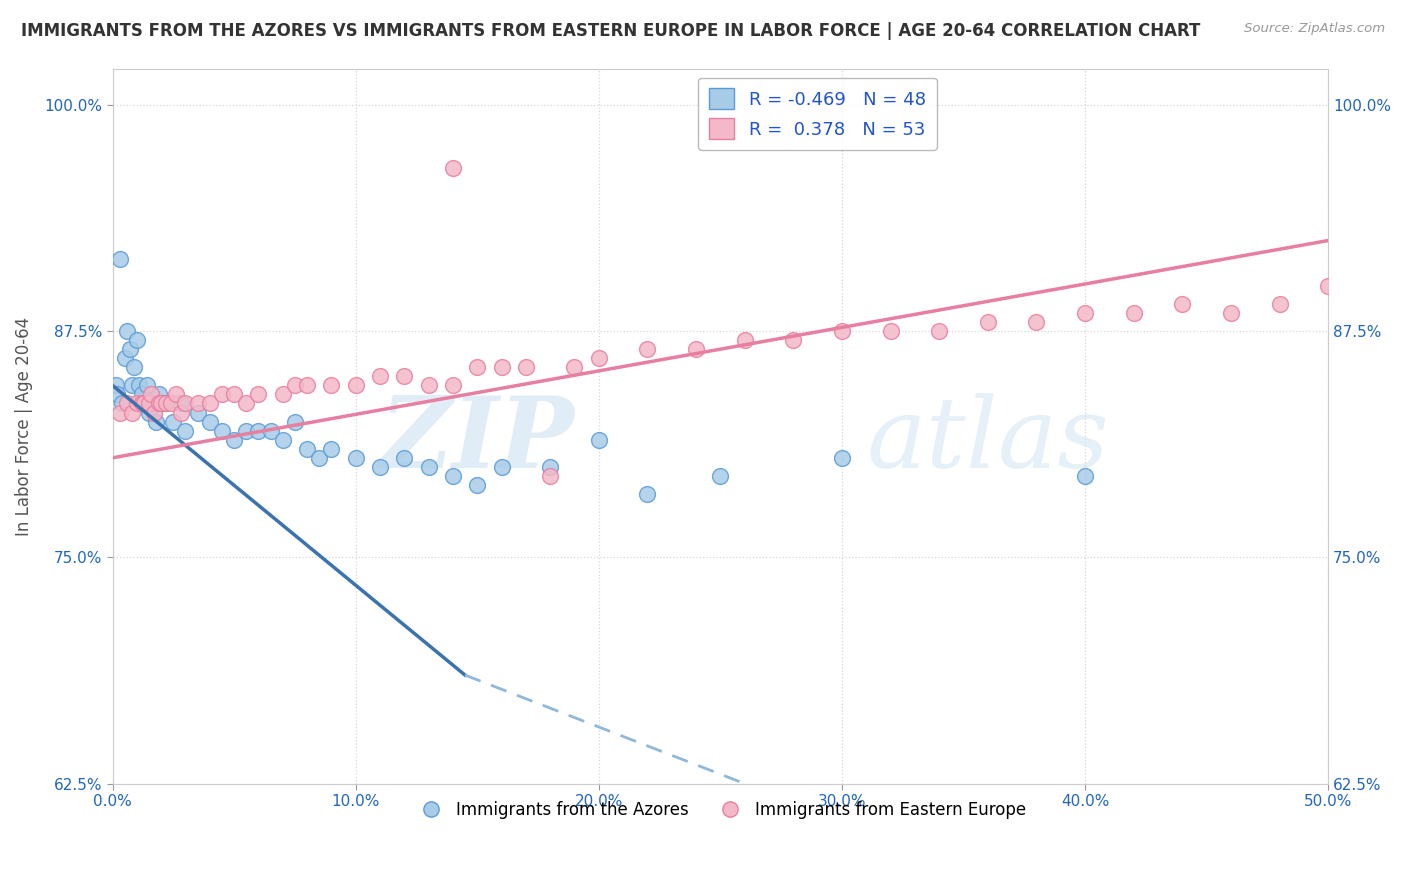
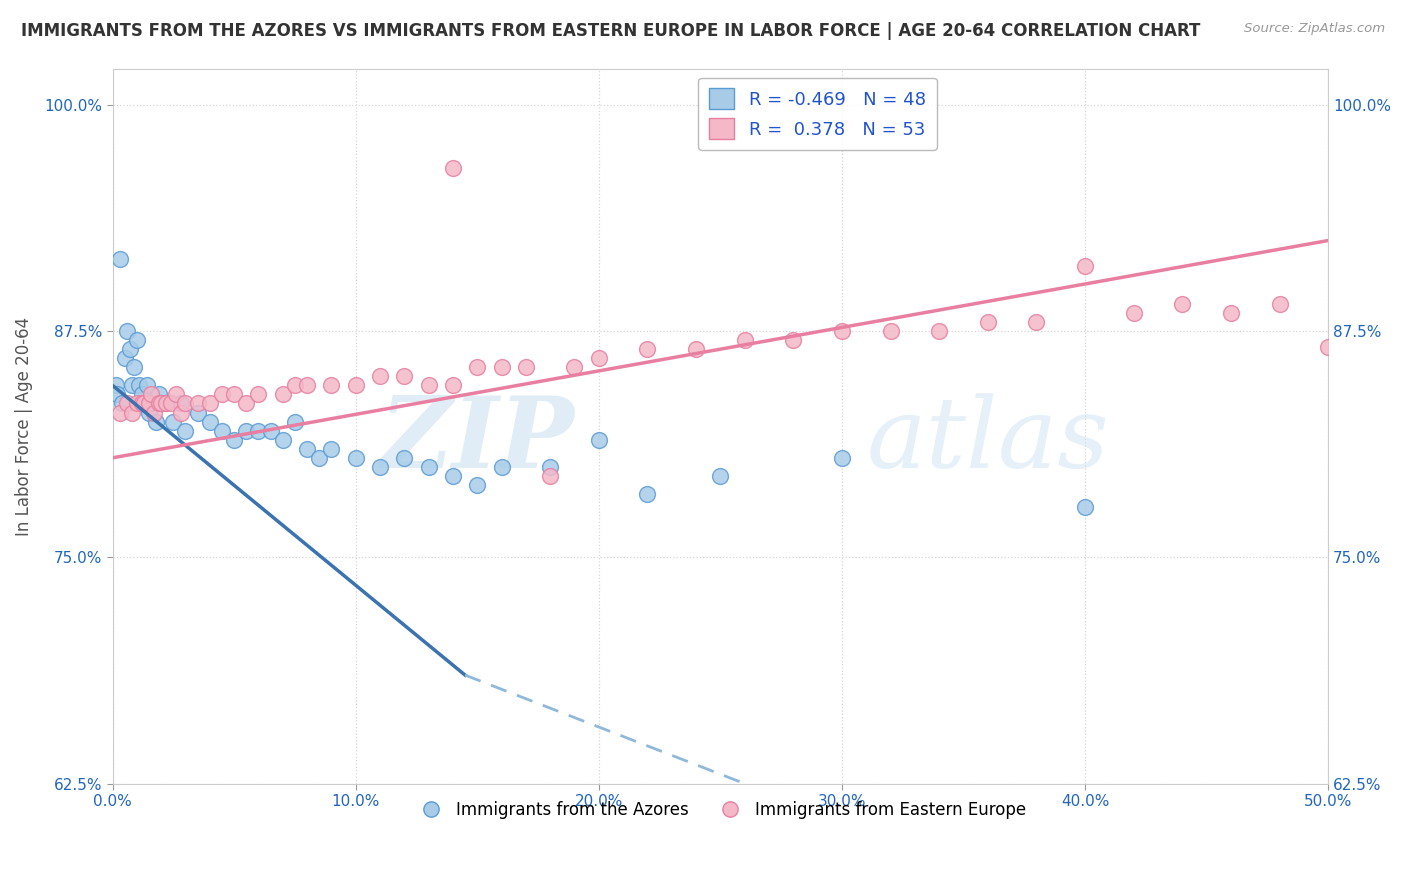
Immigrants from the Azores/40.0%: 79.5% -> 77.8%
Immigrants from Eastern Europe/40.0%: 88.5% -> 91.1%
Immigrants from Eastern Europe/50.0%: 90.0% -> 86.6%
